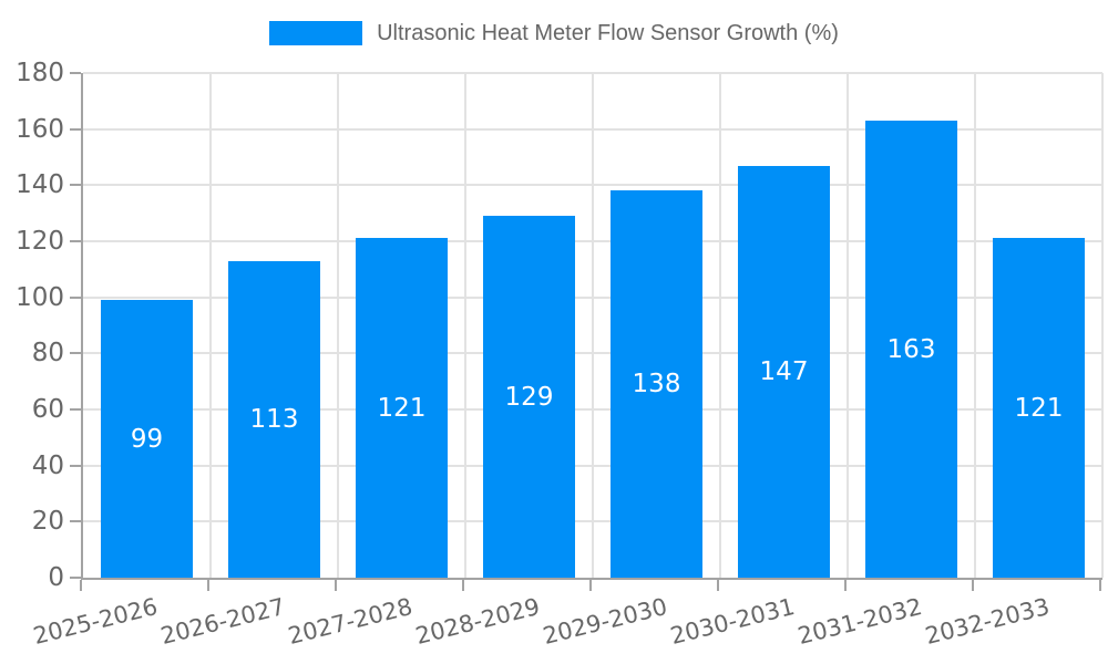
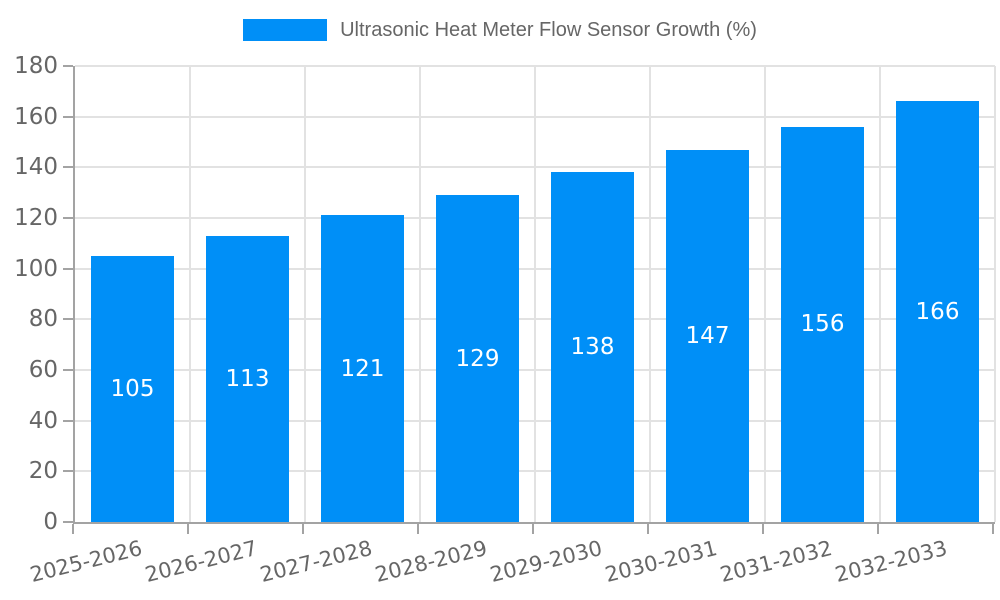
2025-2026: 99 -> 105
2031-2032: 163 -> 156
2032-2033: 121 -> 166
